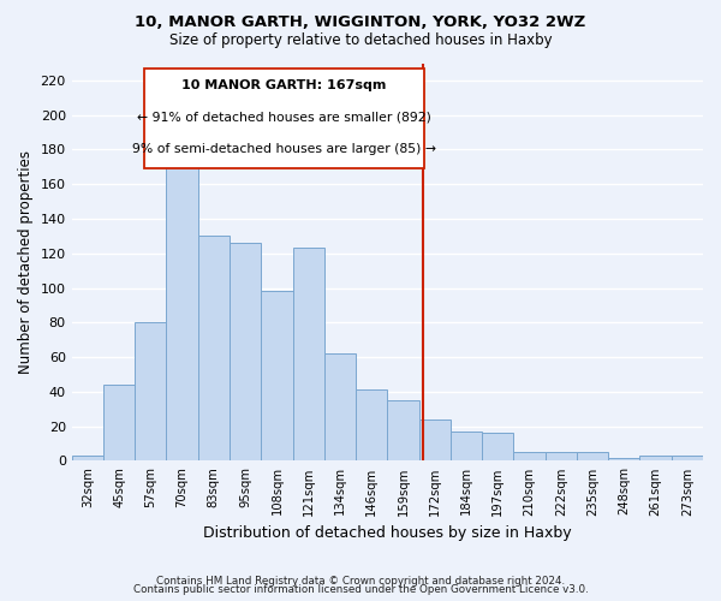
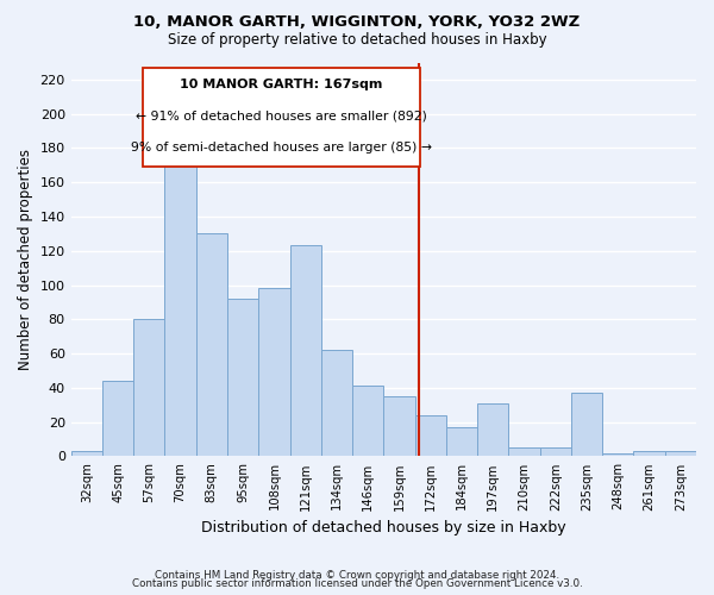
95sqm: 126 -> 92
197sqm: 16 -> 31
235sqm: 5 -> 37
